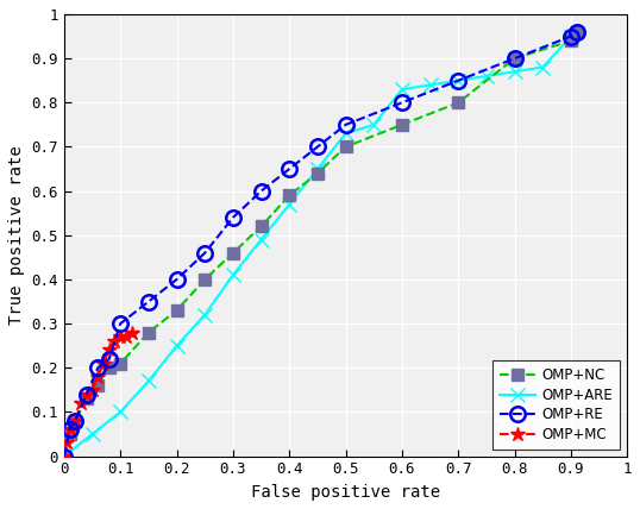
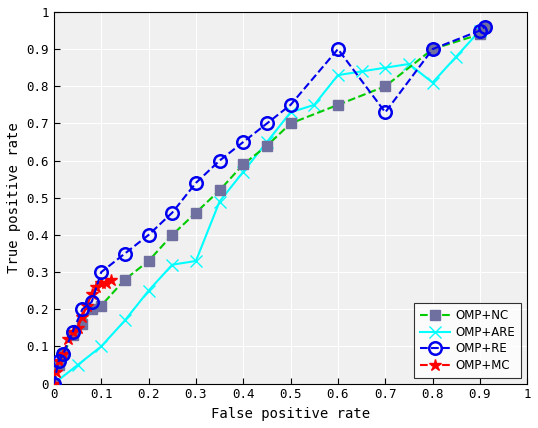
OMP+ARE/0.3: 0.41 -> 0.33
OMP+RE/0.6: 0.80 -> 0.90
OMP+RE/0.7: 0.85 -> 0.73
OMP+ARE/0.8: 0.87 -> 0.81
